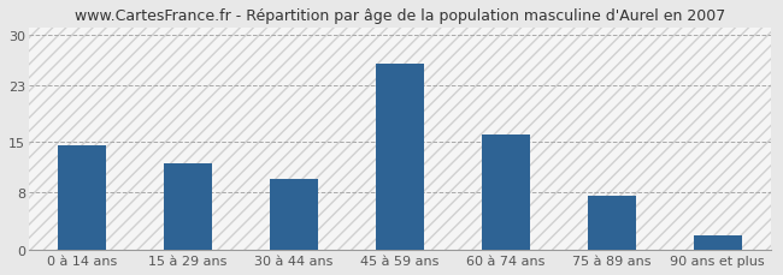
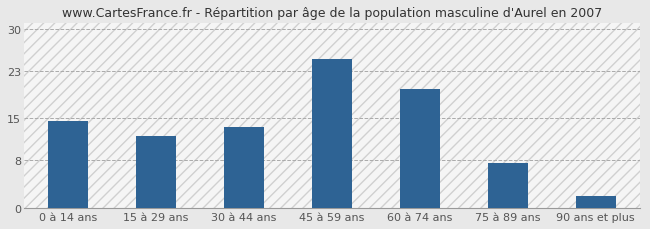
30 à 44 ans: 9.8 -> 13.5
45 à 59 ans: 26.0 -> 25.0
60 à 74 ans: 16.0 -> 20.0
